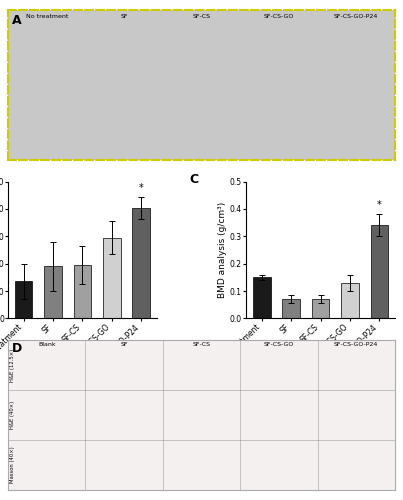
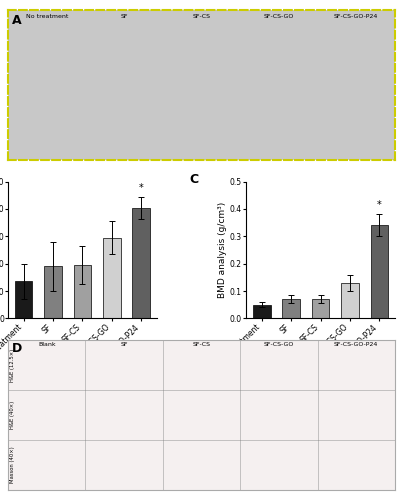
No treatment: 0.15 -> 0.05
